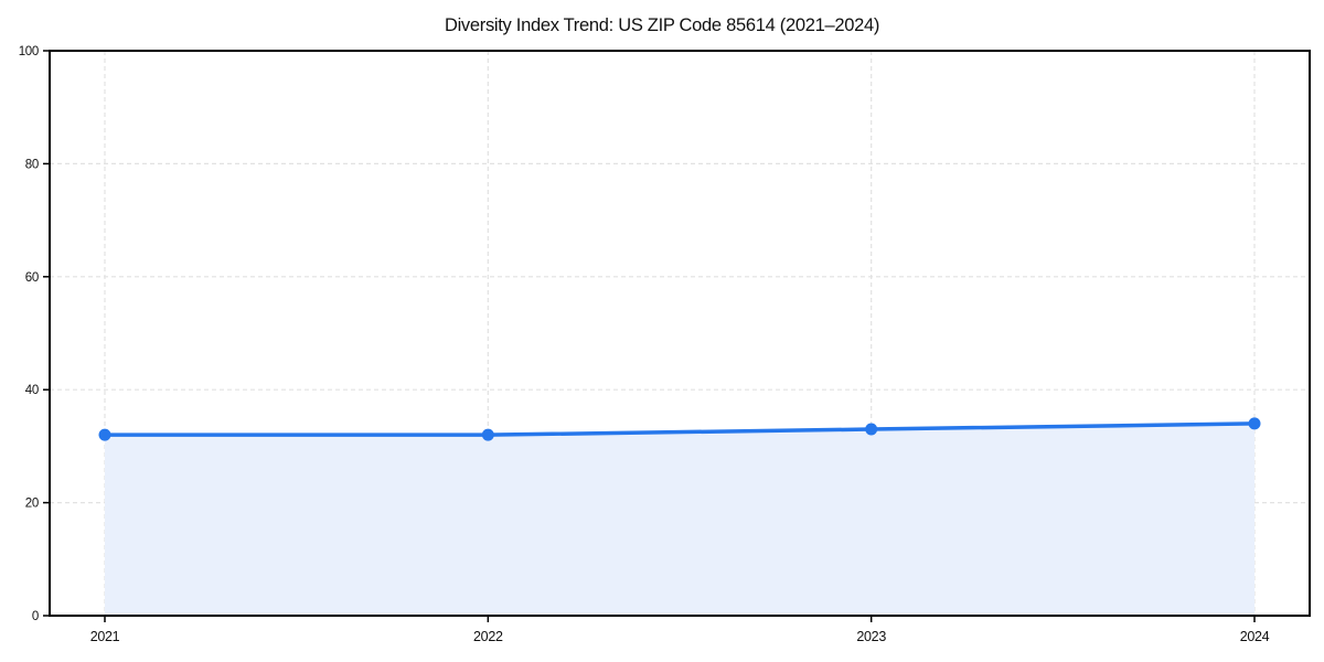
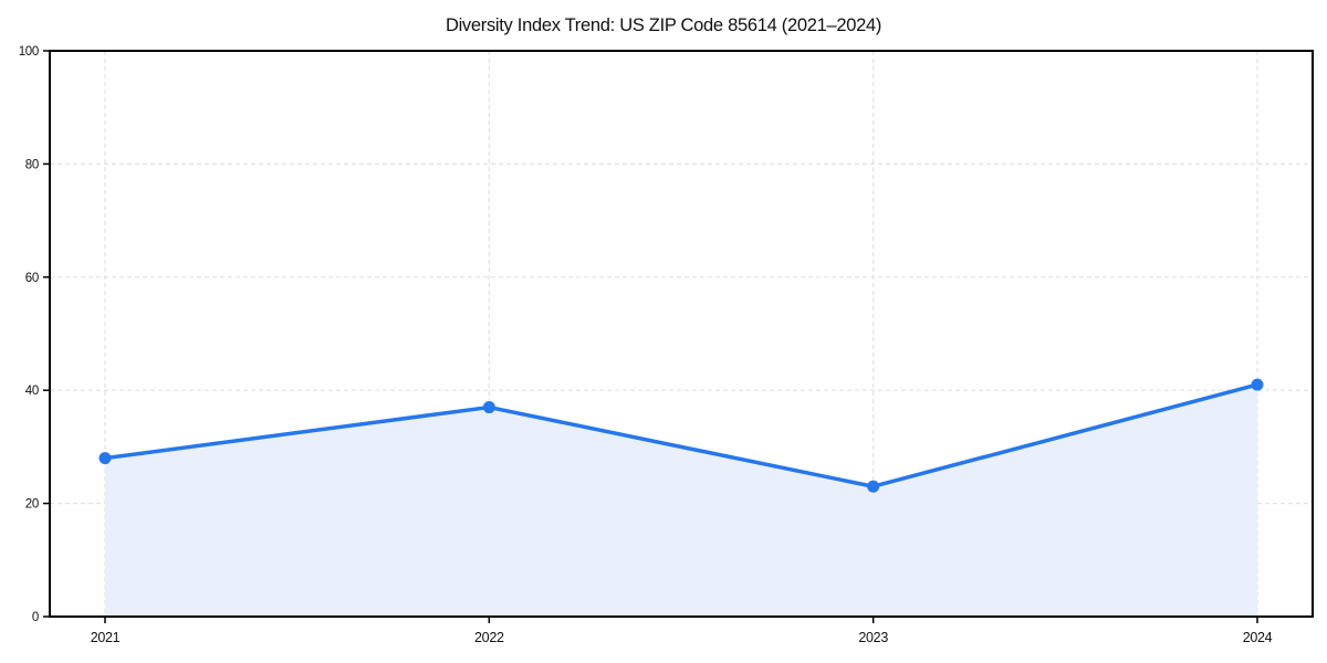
2021: 32 -> 28
2022: 32 -> 37
2023: 33 -> 23
2024: 34 -> 41
